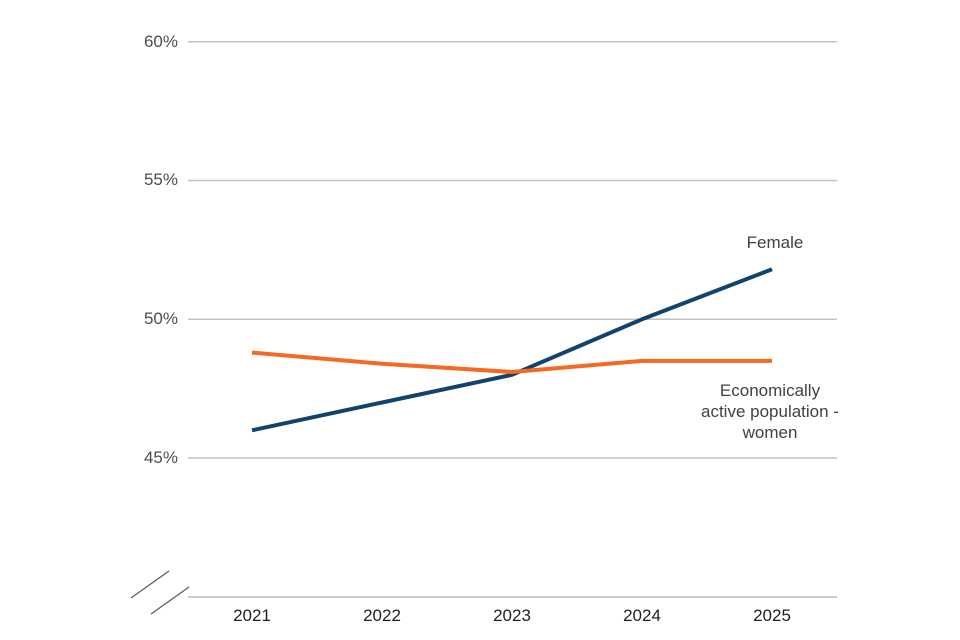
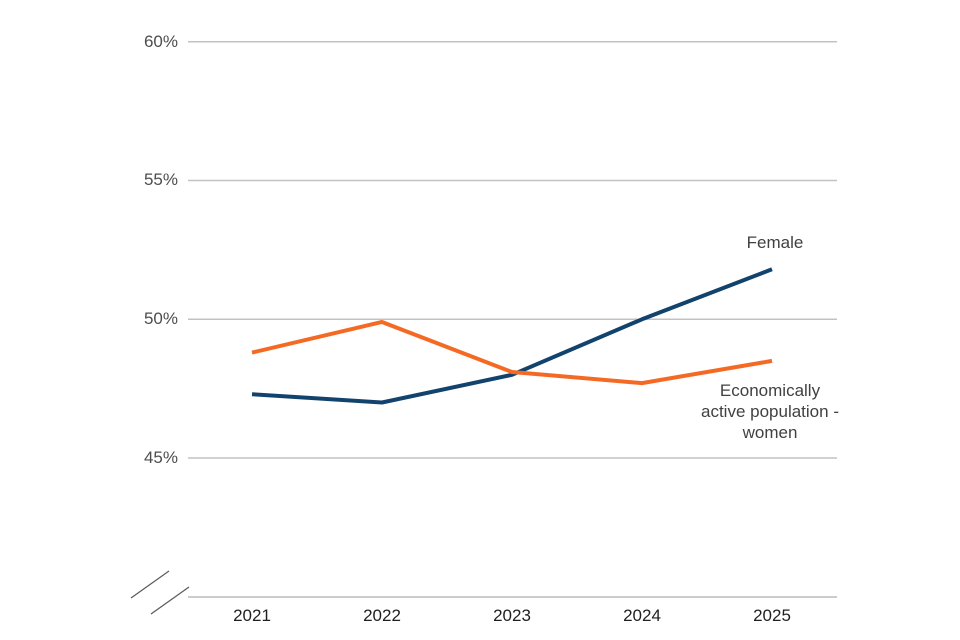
Female/2021: 46.0% -> 47.3%
Economically active population - women/2022: 48.4% -> 49.9%
Economically active population - women/2024: 48.5% -> 47.7%
